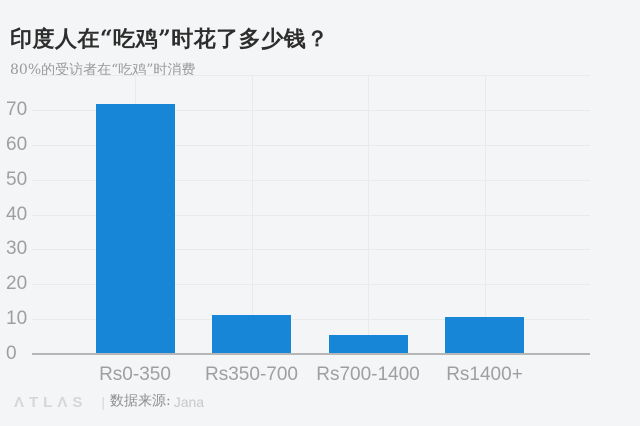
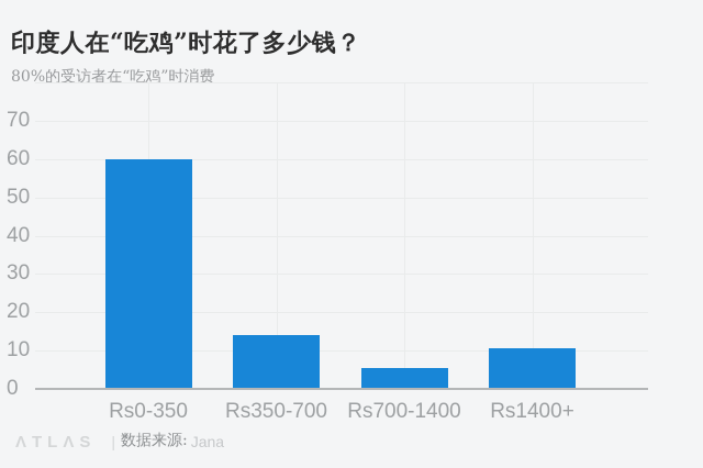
Rs0-350: 72 -> 60
Rs350-700: 11 -> 14
